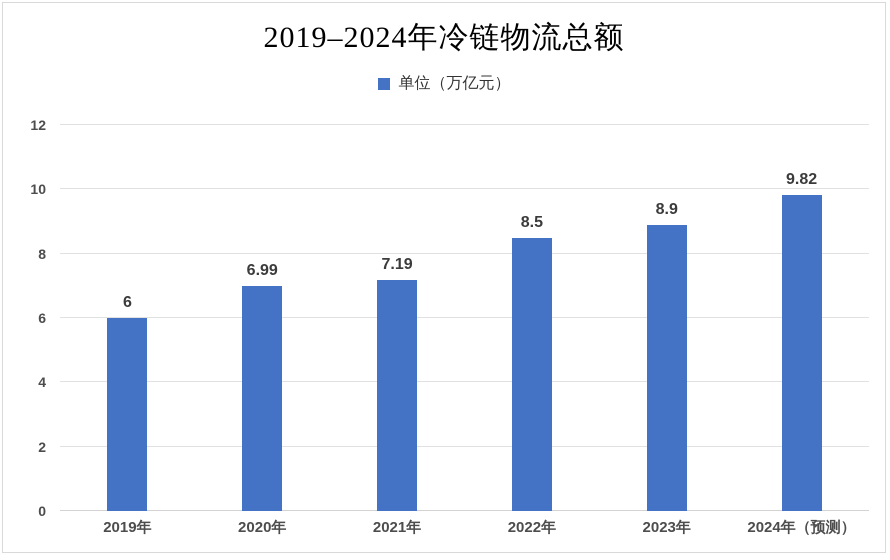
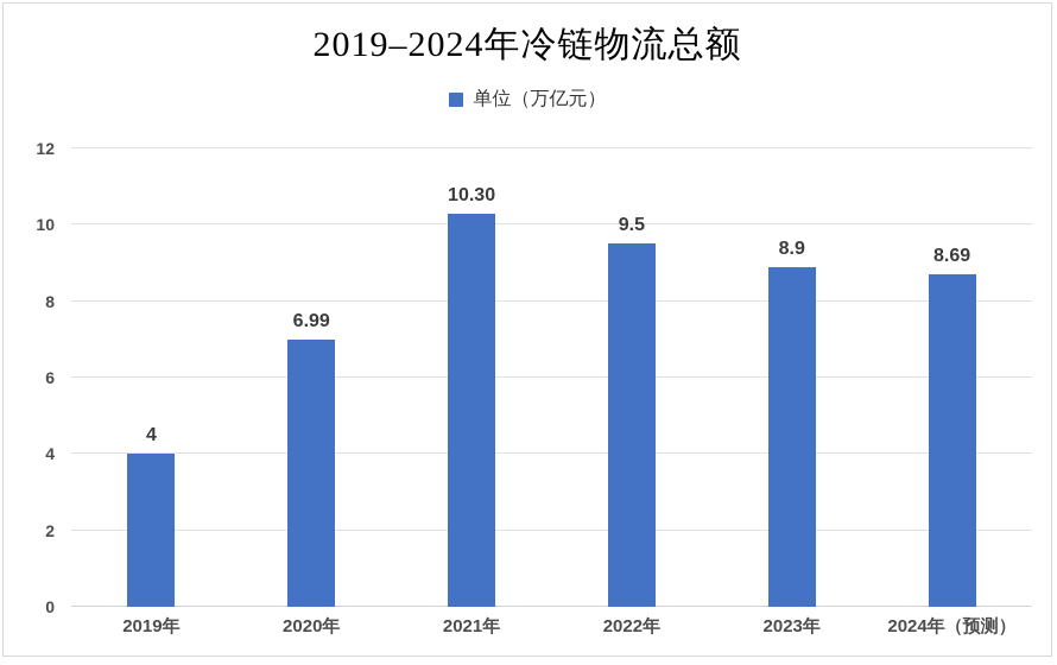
2019年: 6 -> 4
2021年: 7.19 -> 10.30
2022年: 8.5 -> 9.5
2024年（预测）: 9.82 -> 8.69
